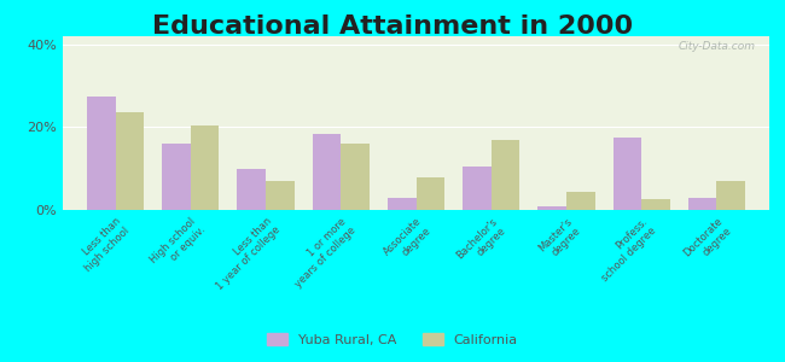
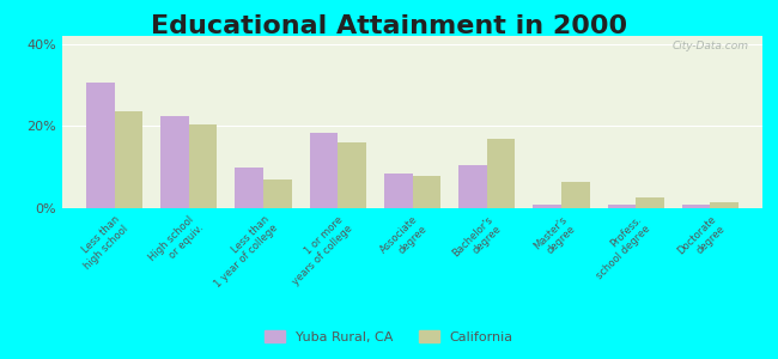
Yuba Rural, CA/Less than high school: 27.5% -> 30.5%
Yuba Rural, CA/High school or equiv.: 16.0% -> 22.5%
Yuba Rural, CA/Associate degree: 3.0% -> 8.5%
California/Master's degree: 4.5% -> 6.5%
Yuba Rural, CA/Profess. school degree: 17.5% -> 1.0%
Yuba Rural, CA/Doctorate degree: 3.0% -> 1.0%
California/Doctorate degree: 7.0% -> 1.5%
